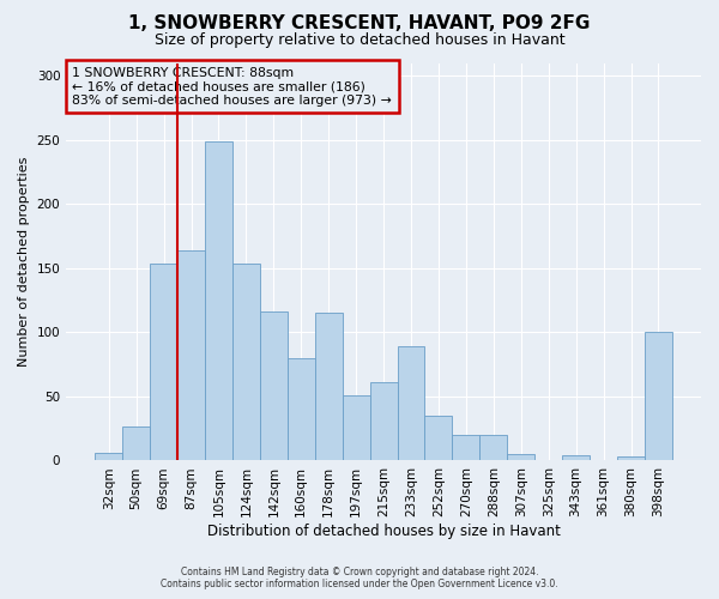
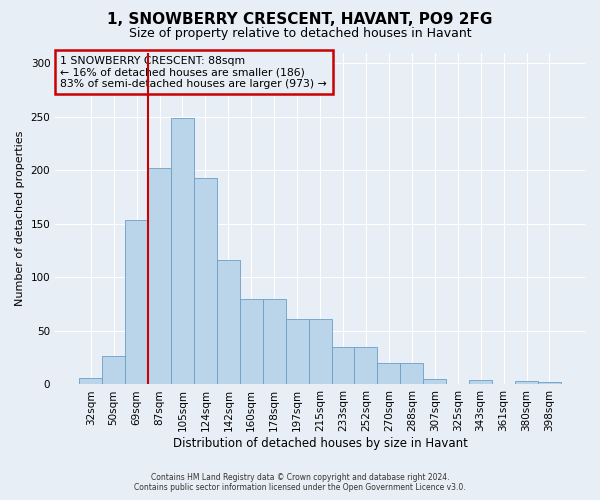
87sqm: 164 -> 202
124sqm: 154 -> 193
178sqm: 115 -> 80
197sqm: 51 -> 61
233sqm: 89 -> 35
398sqm: 100 -> 2
